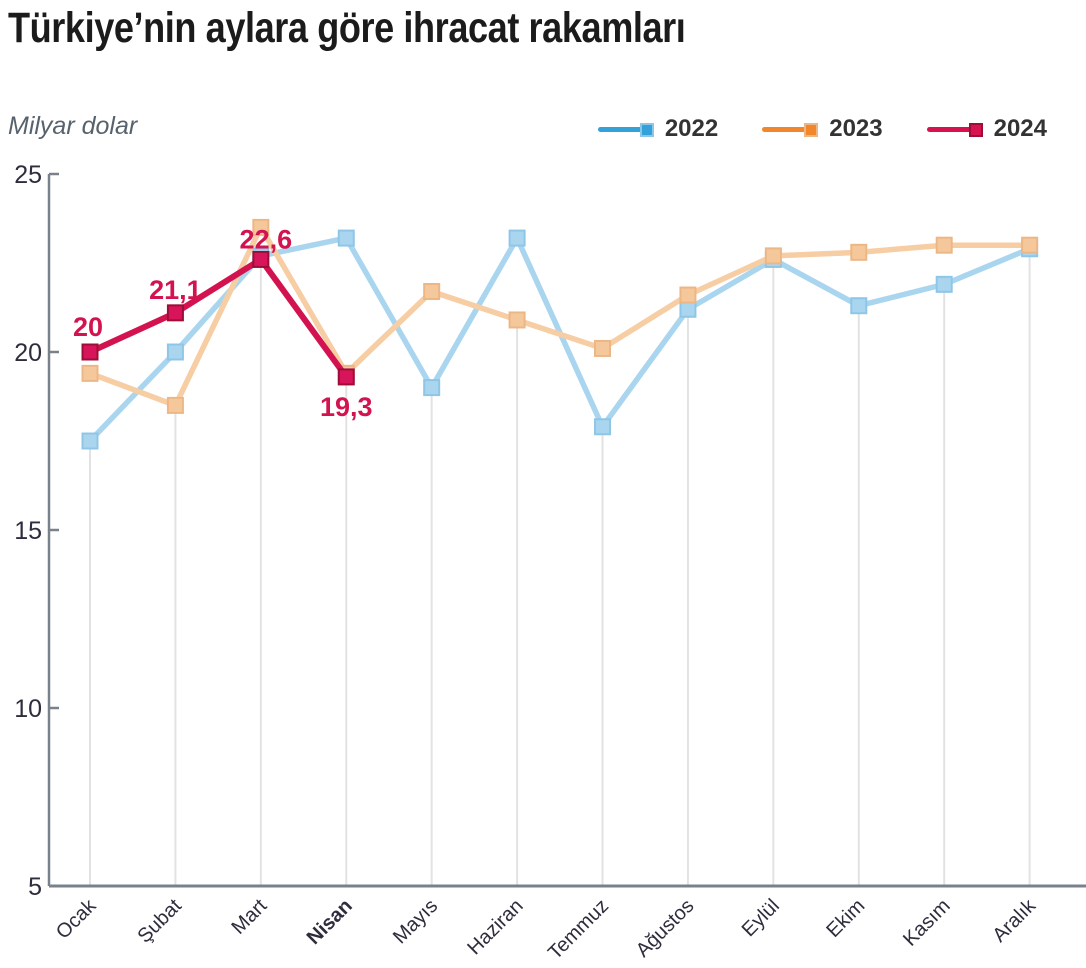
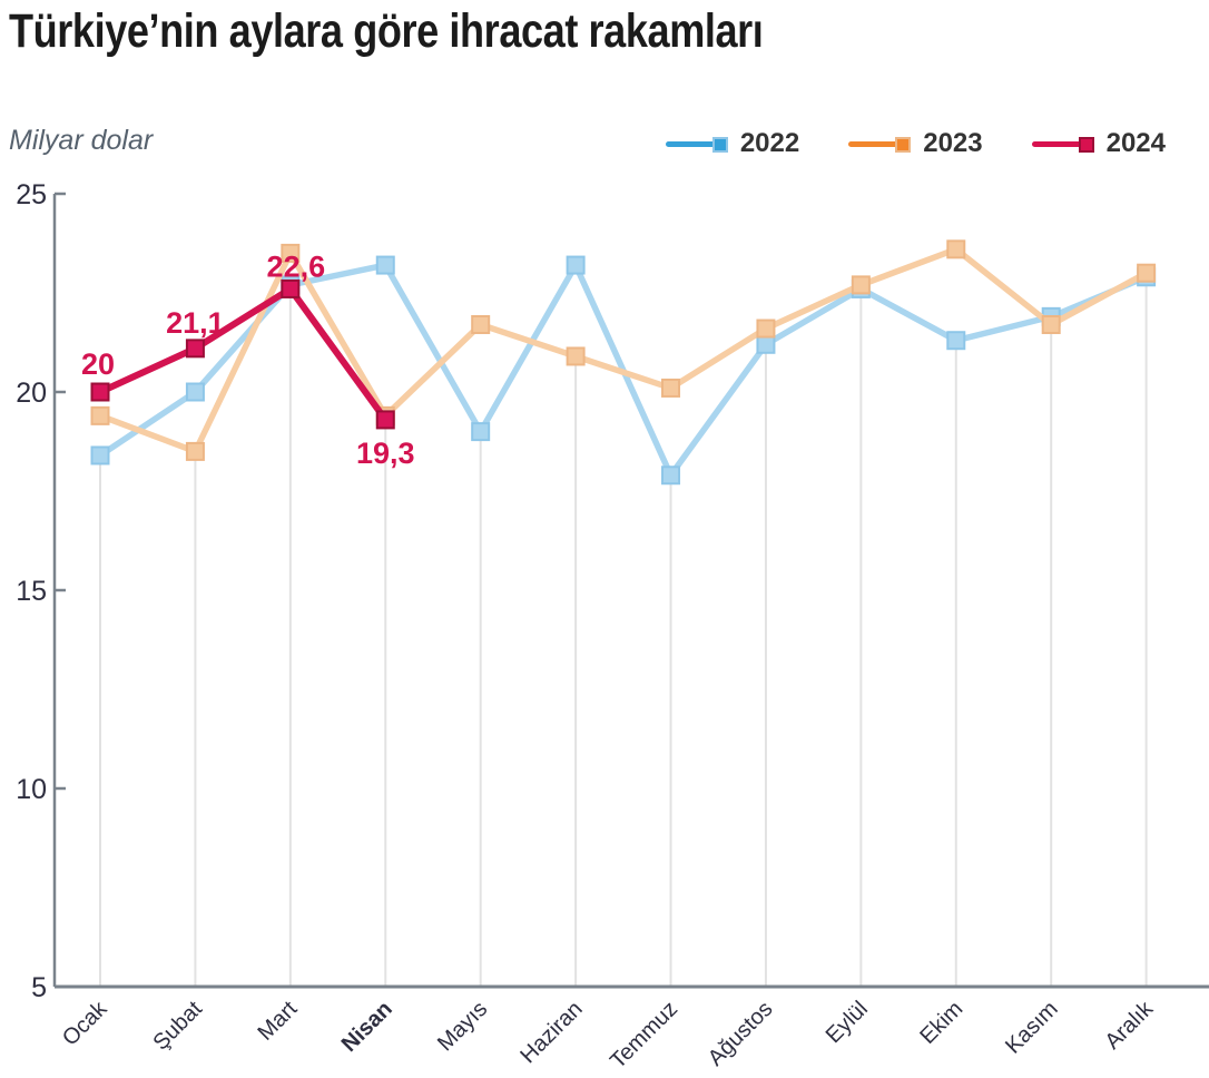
2022/Ocak: 17.5 -> 18.4
2023/Ekim: 22.8 -> 23.6
2023/Kasım: 23.0 -> 21.7
